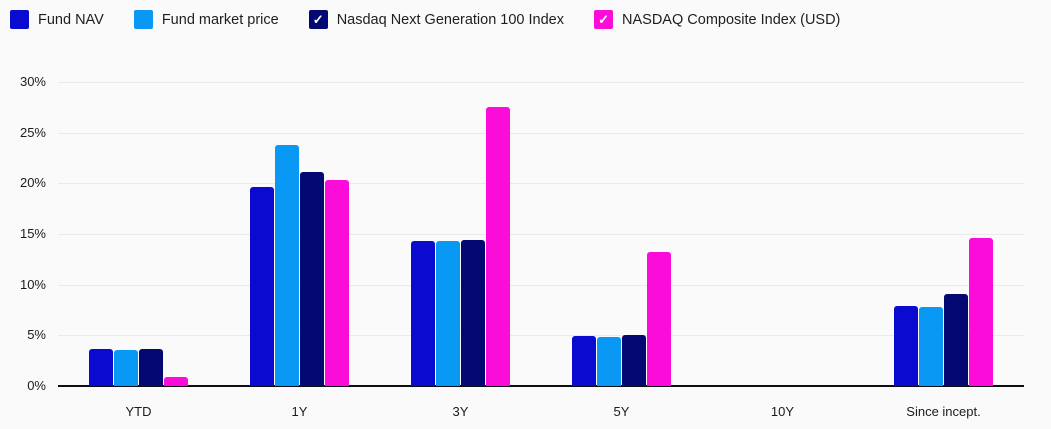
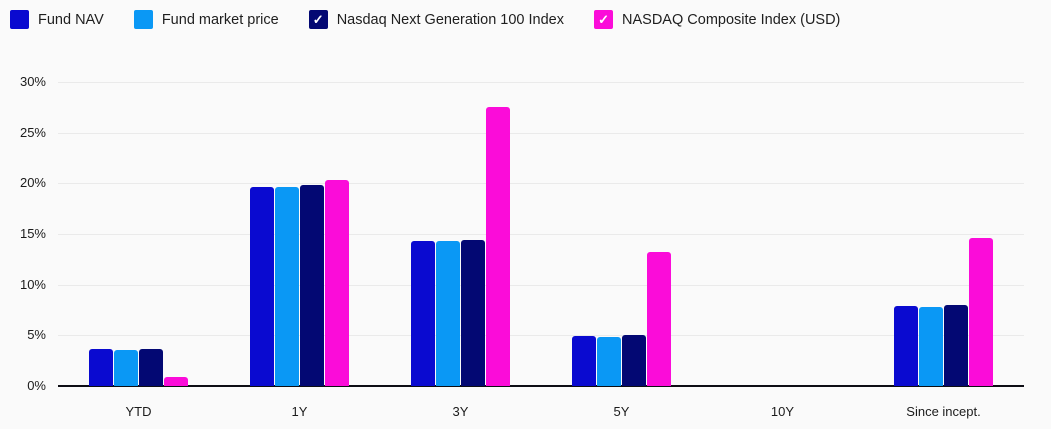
Fund market price/1Y: 23.8% -> 19.6%
Nasdaq Next Generation 100 Index/1Y: 21.1% -> 19.8%
Nasdaq Next Generation 100 Index/Since incept.: 9.1% -> 8.0%
